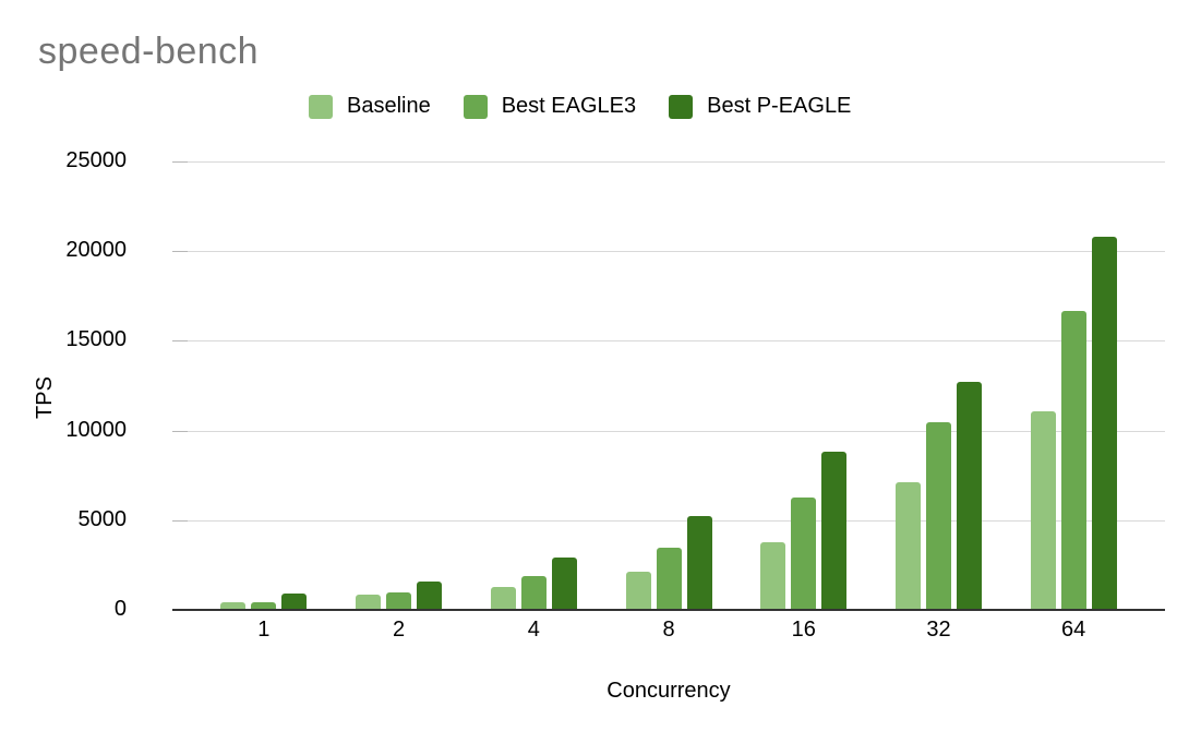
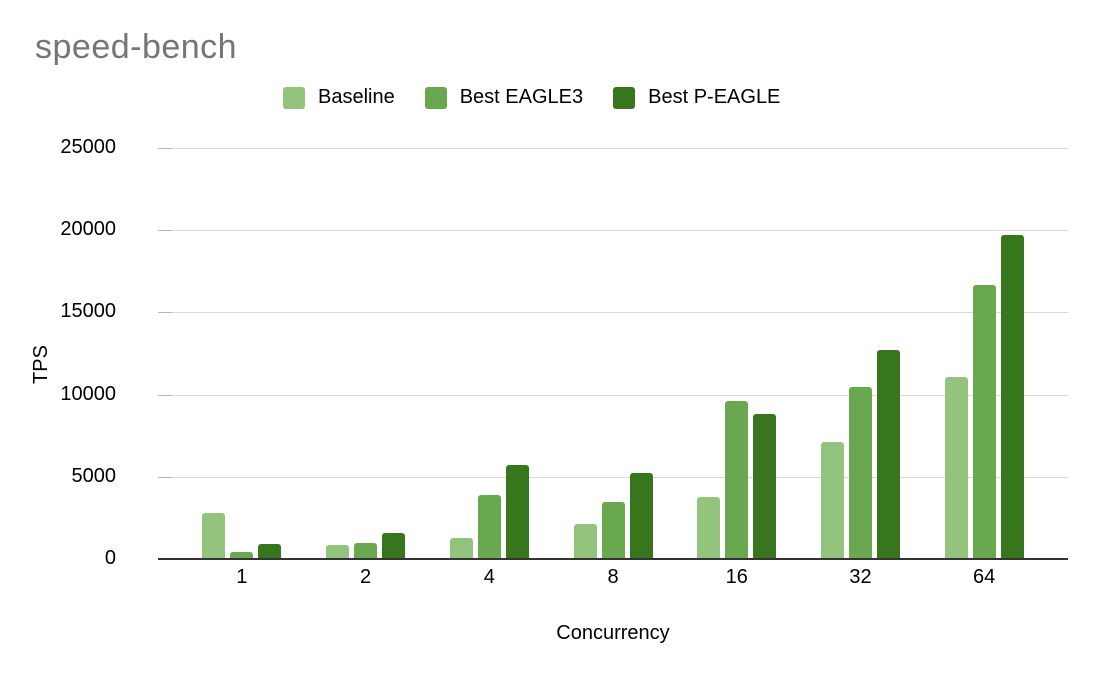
Baseline/1: 400 -> 2800
Best EAGLE3/4: 1900 -> 3900
Best P-EAGLE/4: 3000 -> 5700
Best EAGLE3/16: 6200 -> 9600
Best P-EAGLE/64: 20800 -> 19700
